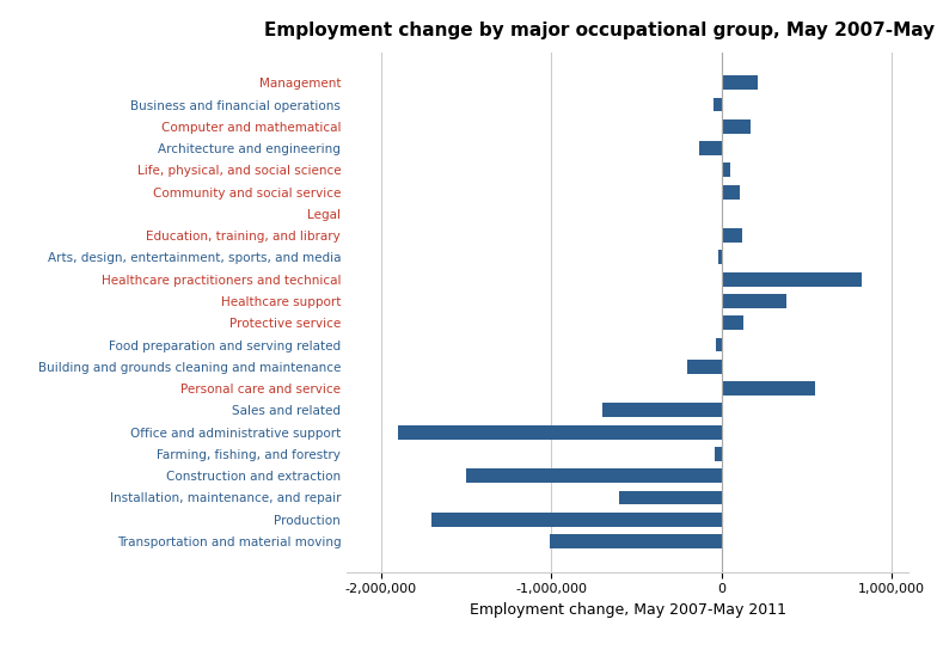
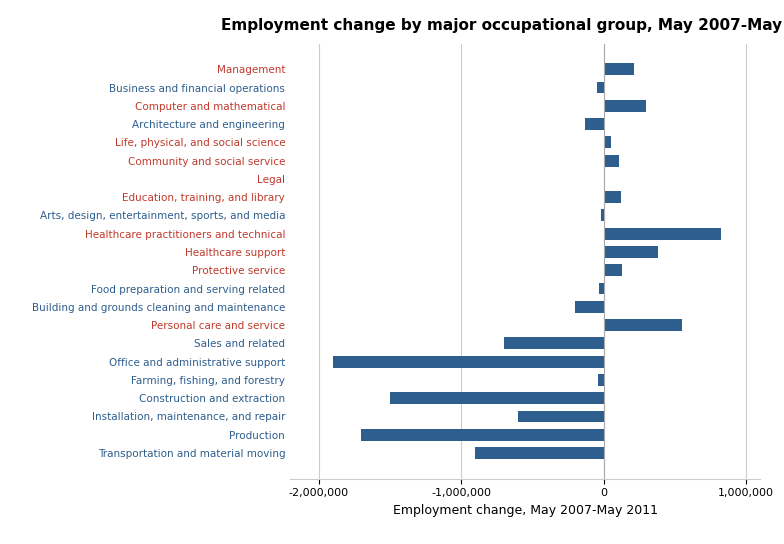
Computer and mathematical: 170,000 -> 300,000
Transportation and material moving: -1,010,000 -> -900,000
